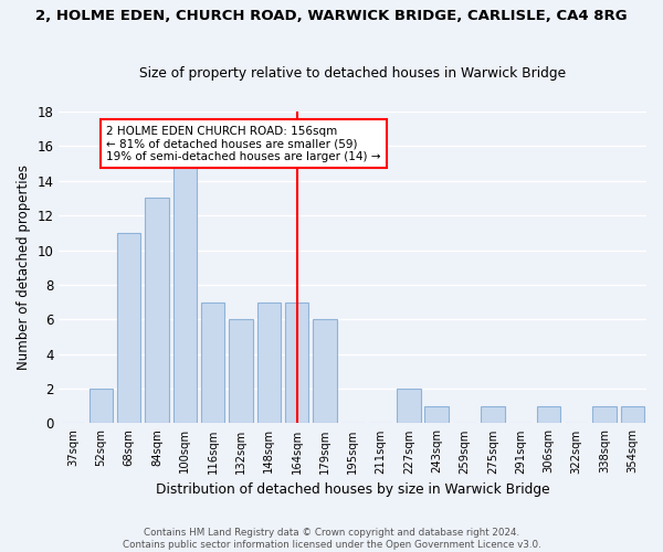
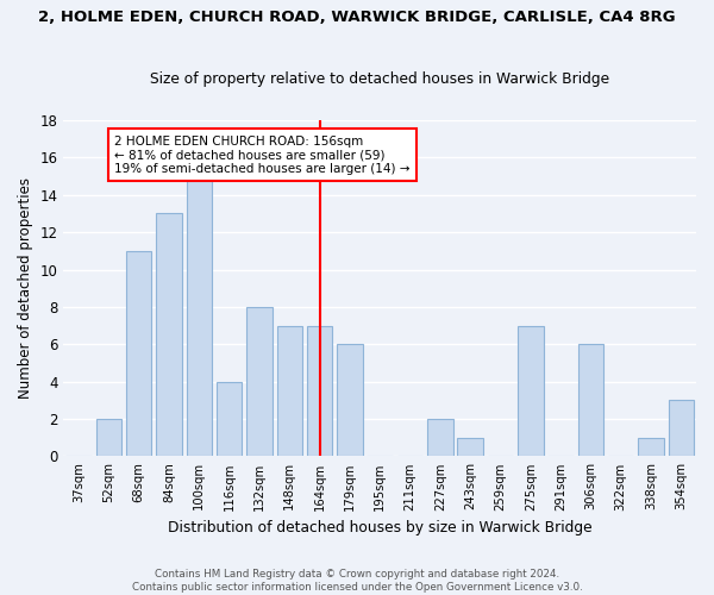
116sqm: 7 -> 4
132sqm: 6 -> 8
275sqm: 1 -> 7
306sqm: 1 -> 6
354sqm: 1 -> 3
